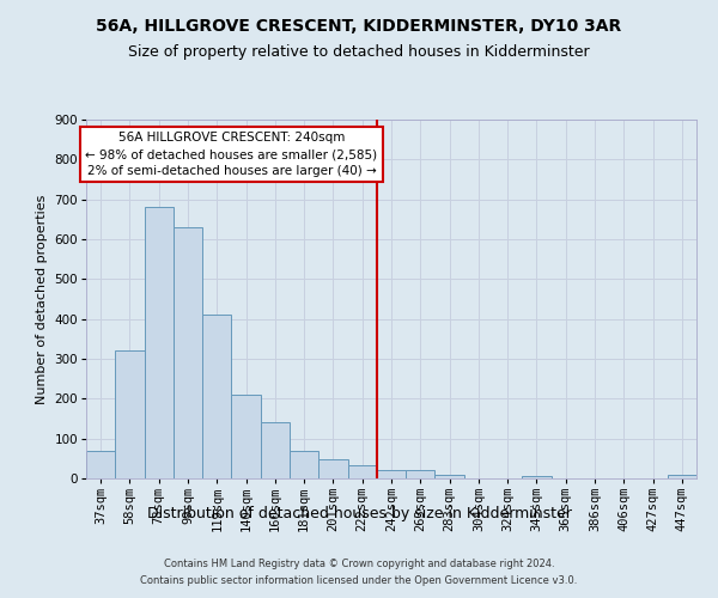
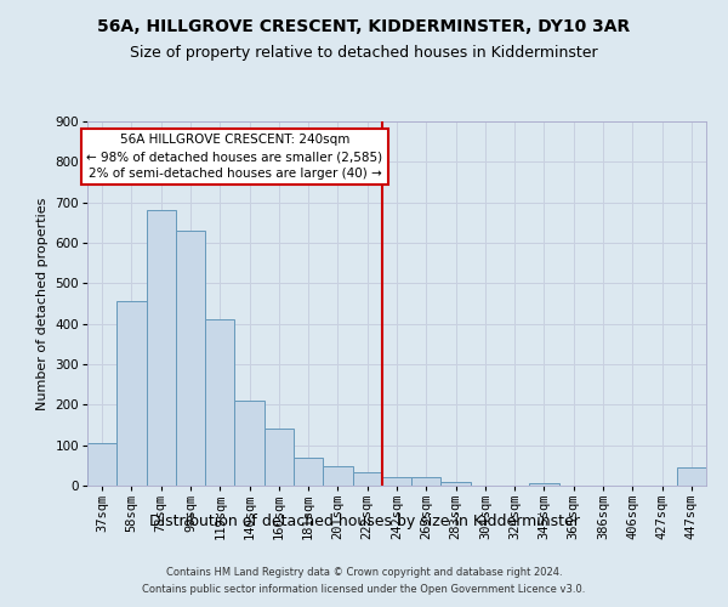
37sqm: 70 -> 105
58sqm: 320 -> 455
447sqm: 8 -> 45
